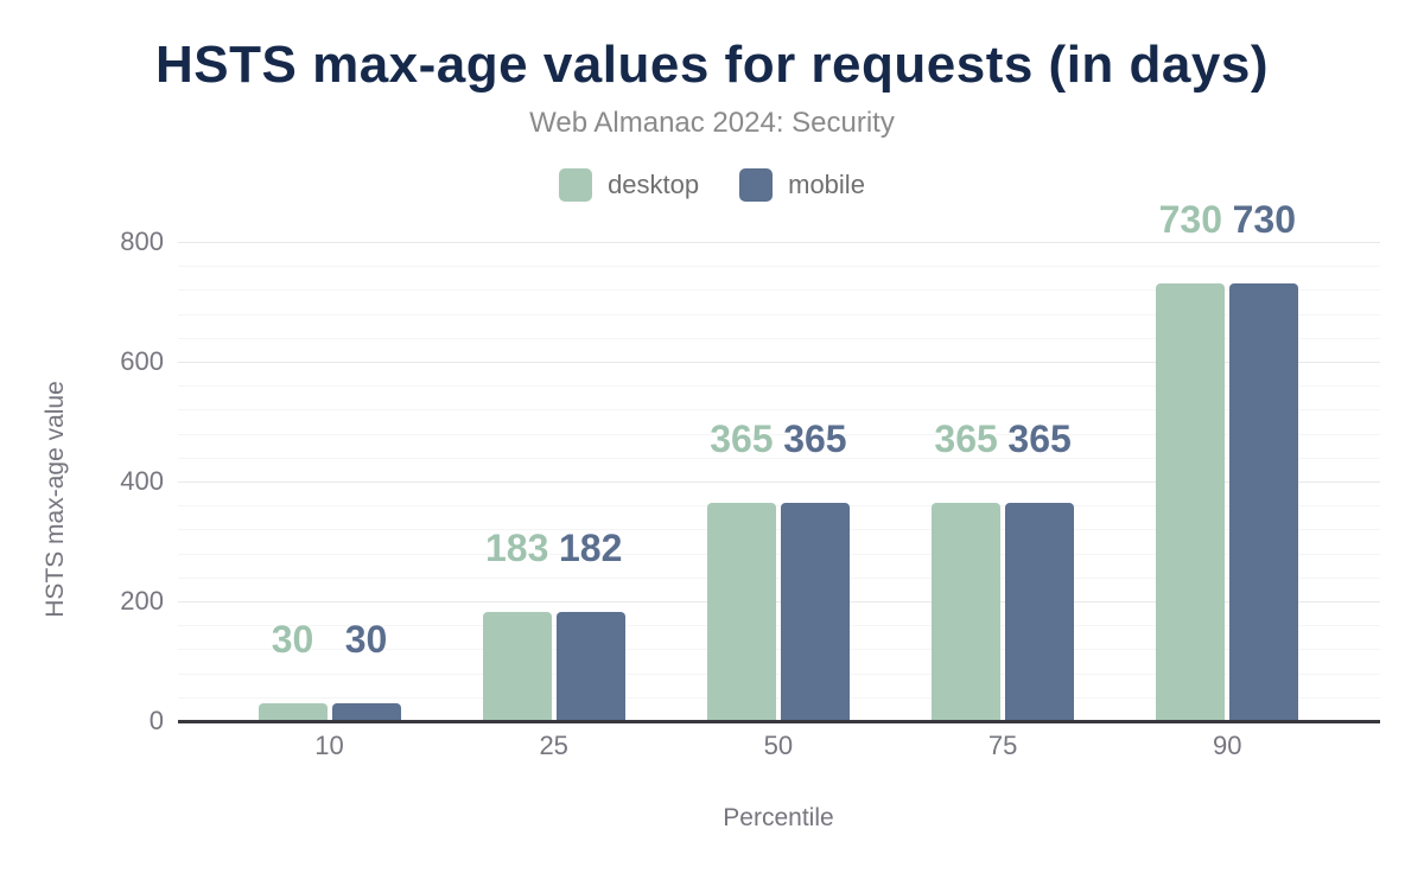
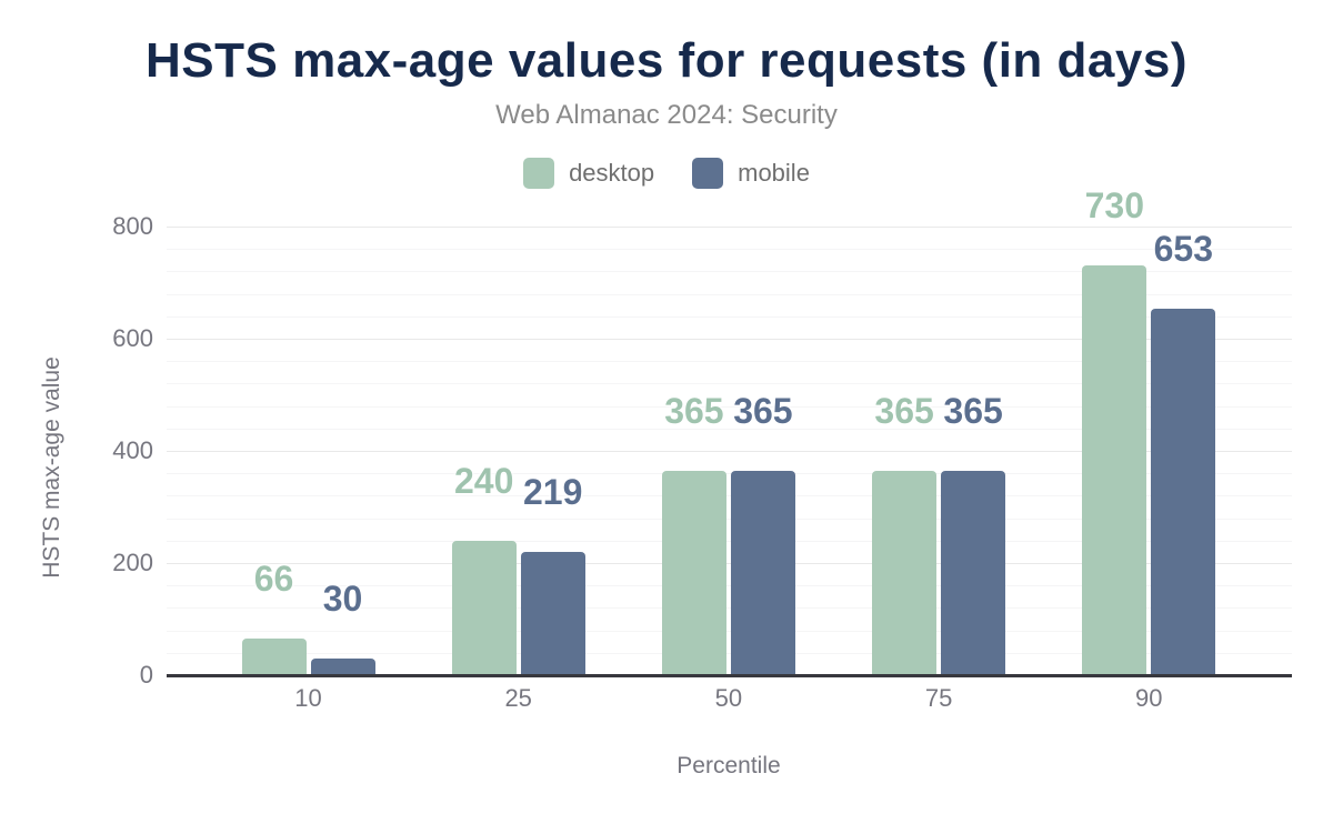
desktop/10: 30 -> 66
desktop/25: 183 -> 240
mobile/25: 182 -> 219
mobile/90: 730 -> 653
